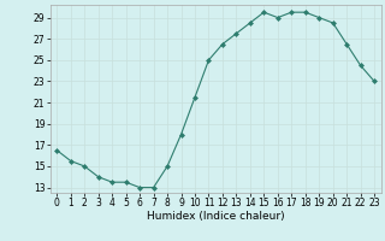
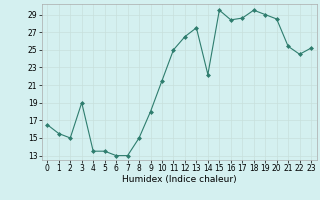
3: 14.0 -> 19.0
14: 28.5 -> 22.2
16: 29.0 -> 28.4
17: 29.5 -> 28.6
21: 26.5 -> 25.4
23: 23.0 -> 25.2
